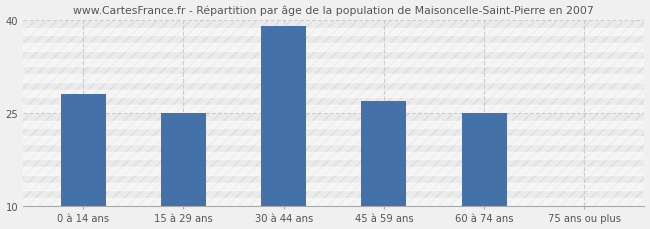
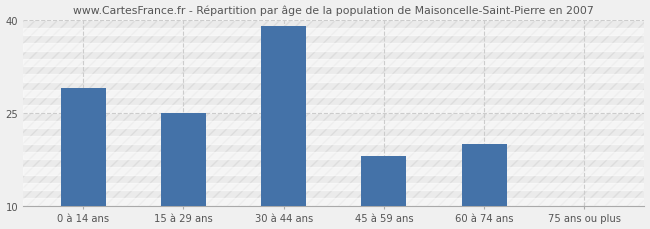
0 à 14 ans: 28 -> 29
45 à 59 ans: 27 -> 18
60 à 74 ans: 25 -> 20
